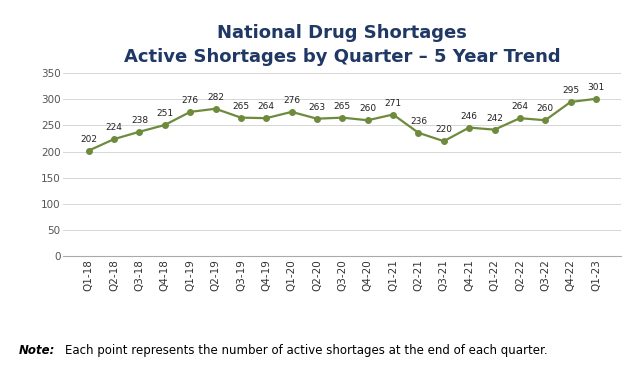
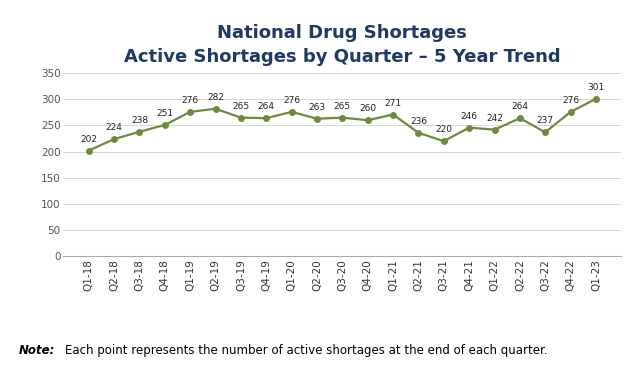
Q3-22: 260 -> 237
Q4-22: 295 -> 276
